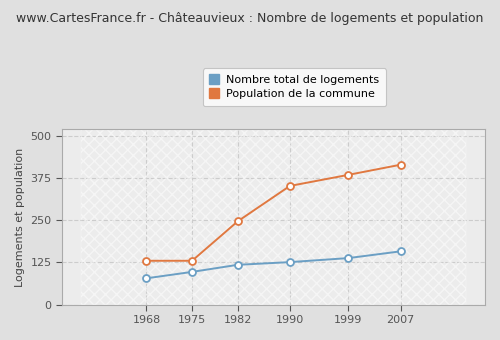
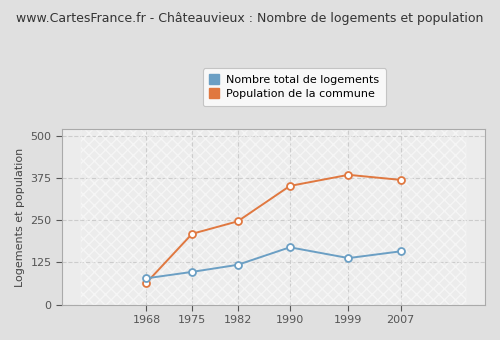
Population de la commune/1968: 130 -> 65
Population de la commune/1975: 130 -> 210
Nombre total de logements/1990: 126 -> 170
Population de la commune/2007: 415 -> 370
